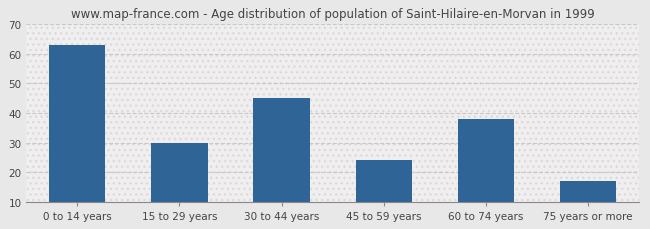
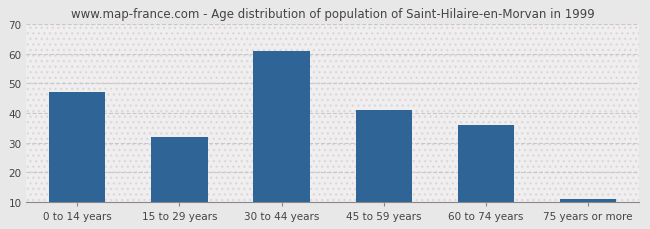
0 to 14 years: 63 -> 47
15 to 29 years: 30 -> 32
30 to 44 years: 45 -> 61
45 to 59 years: 24 -> 41
60 to 74 years: 38 -> 36
75 years or more: 17 -> 11
